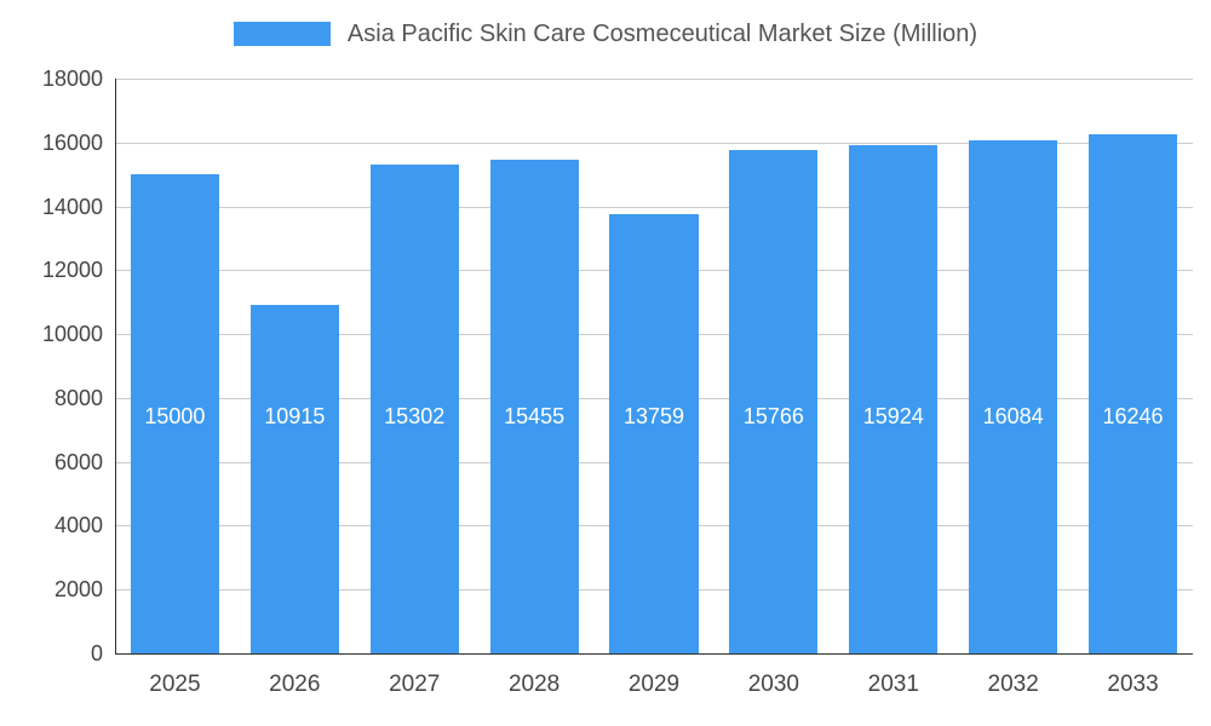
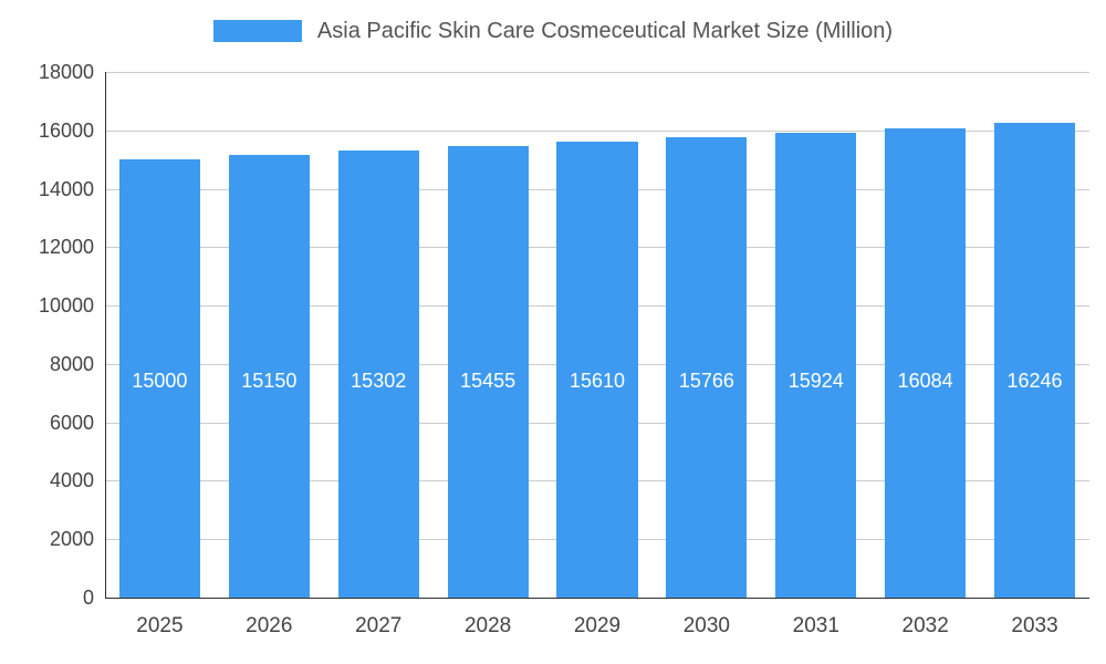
2026: 10915 -> 15150
2029: 13759 -> 15610
